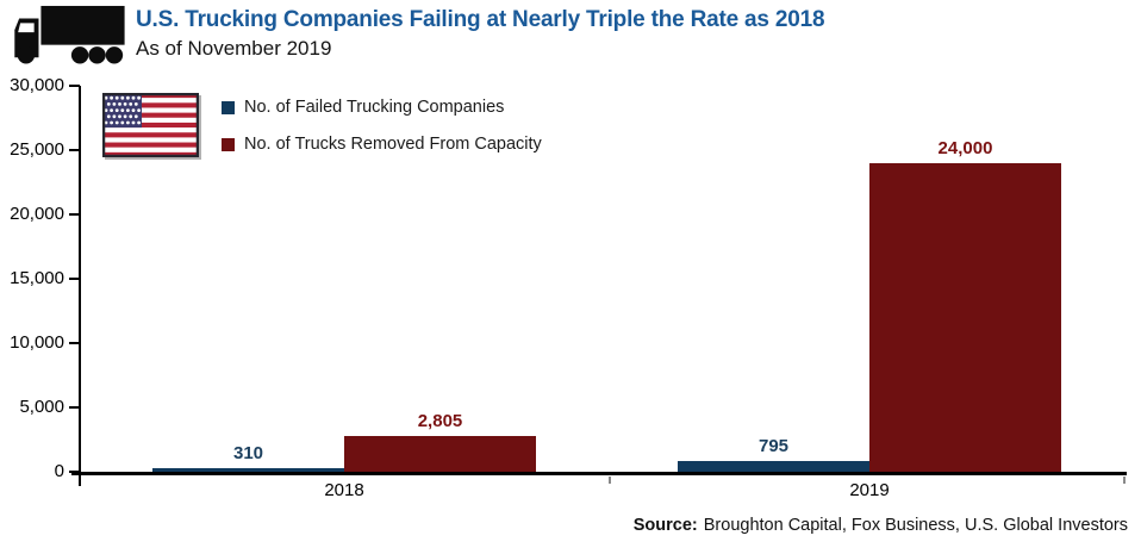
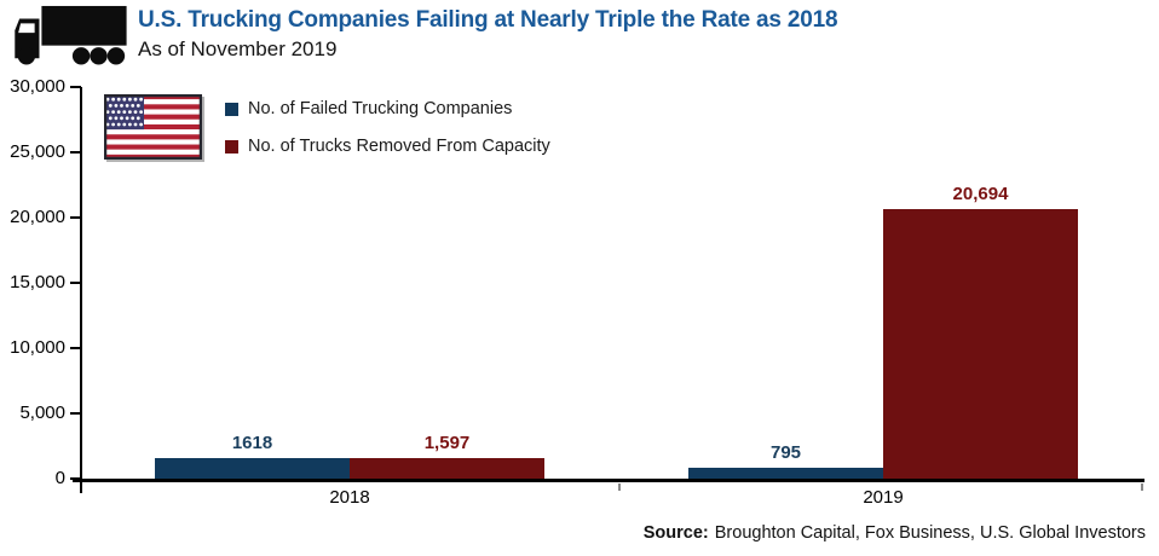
No. of Failed Trucking Companies/2018: 310 -> 1618
No. of Trucks Removed From Capacity/2018: 2,805 -> 1,597
No. of Trucks Removed From Capacity/2019: 24,000 -> 20,694
